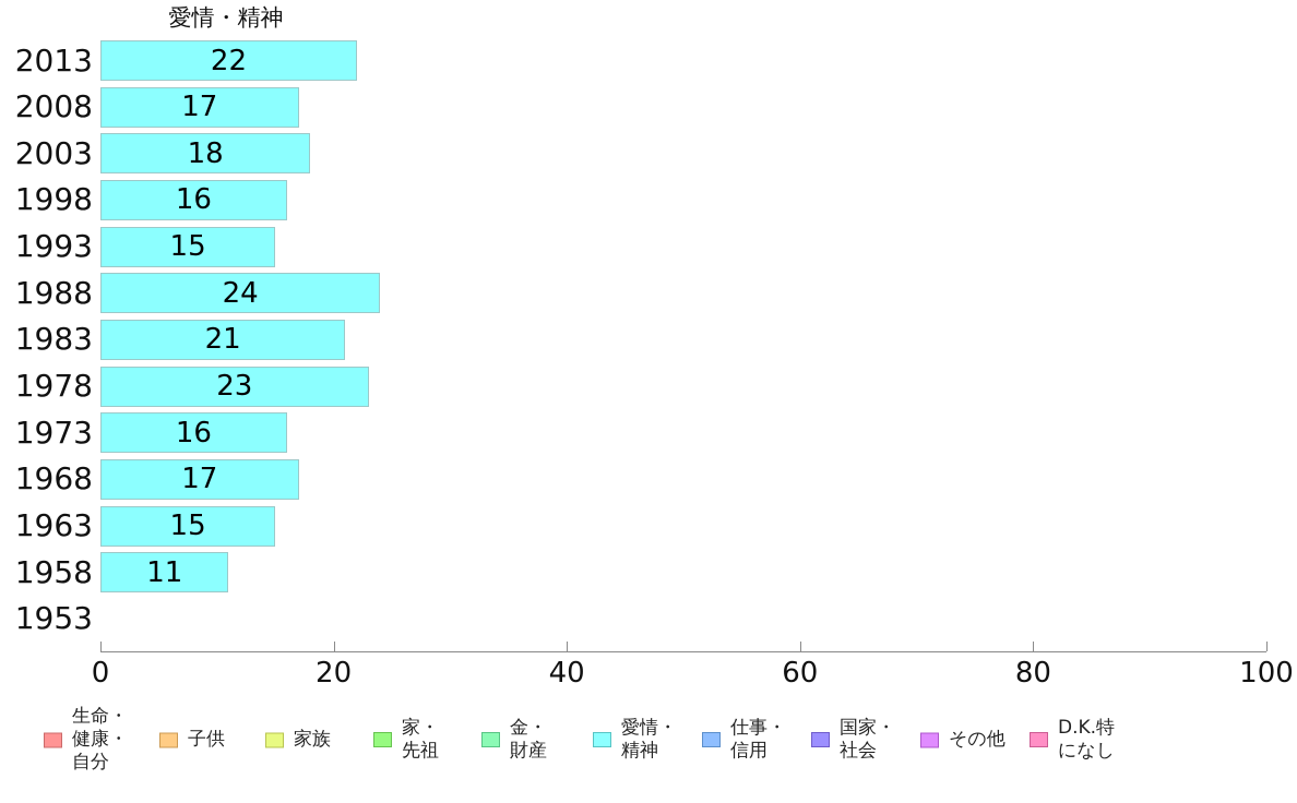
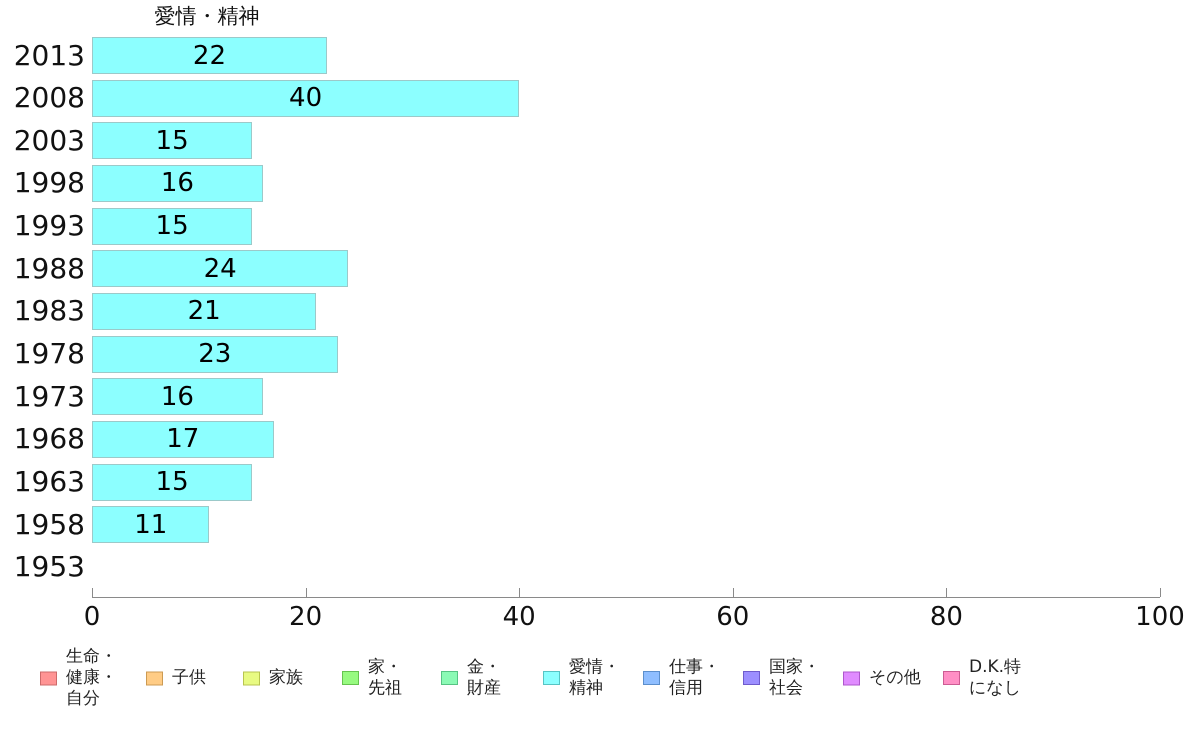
2008: 17 -> 40
2003: 18 -> 15
